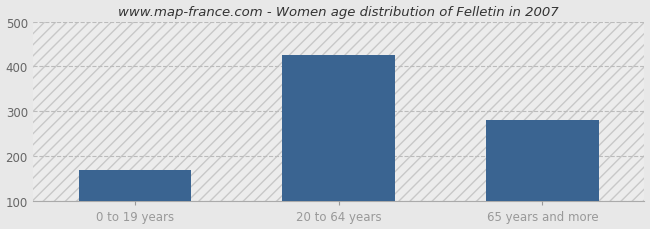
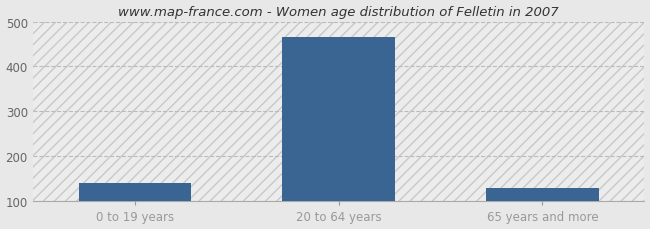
0 to 19 years: 170 -> 140
20 to 64 years: 425 -> 465
65 years and more: 281 -> 130
